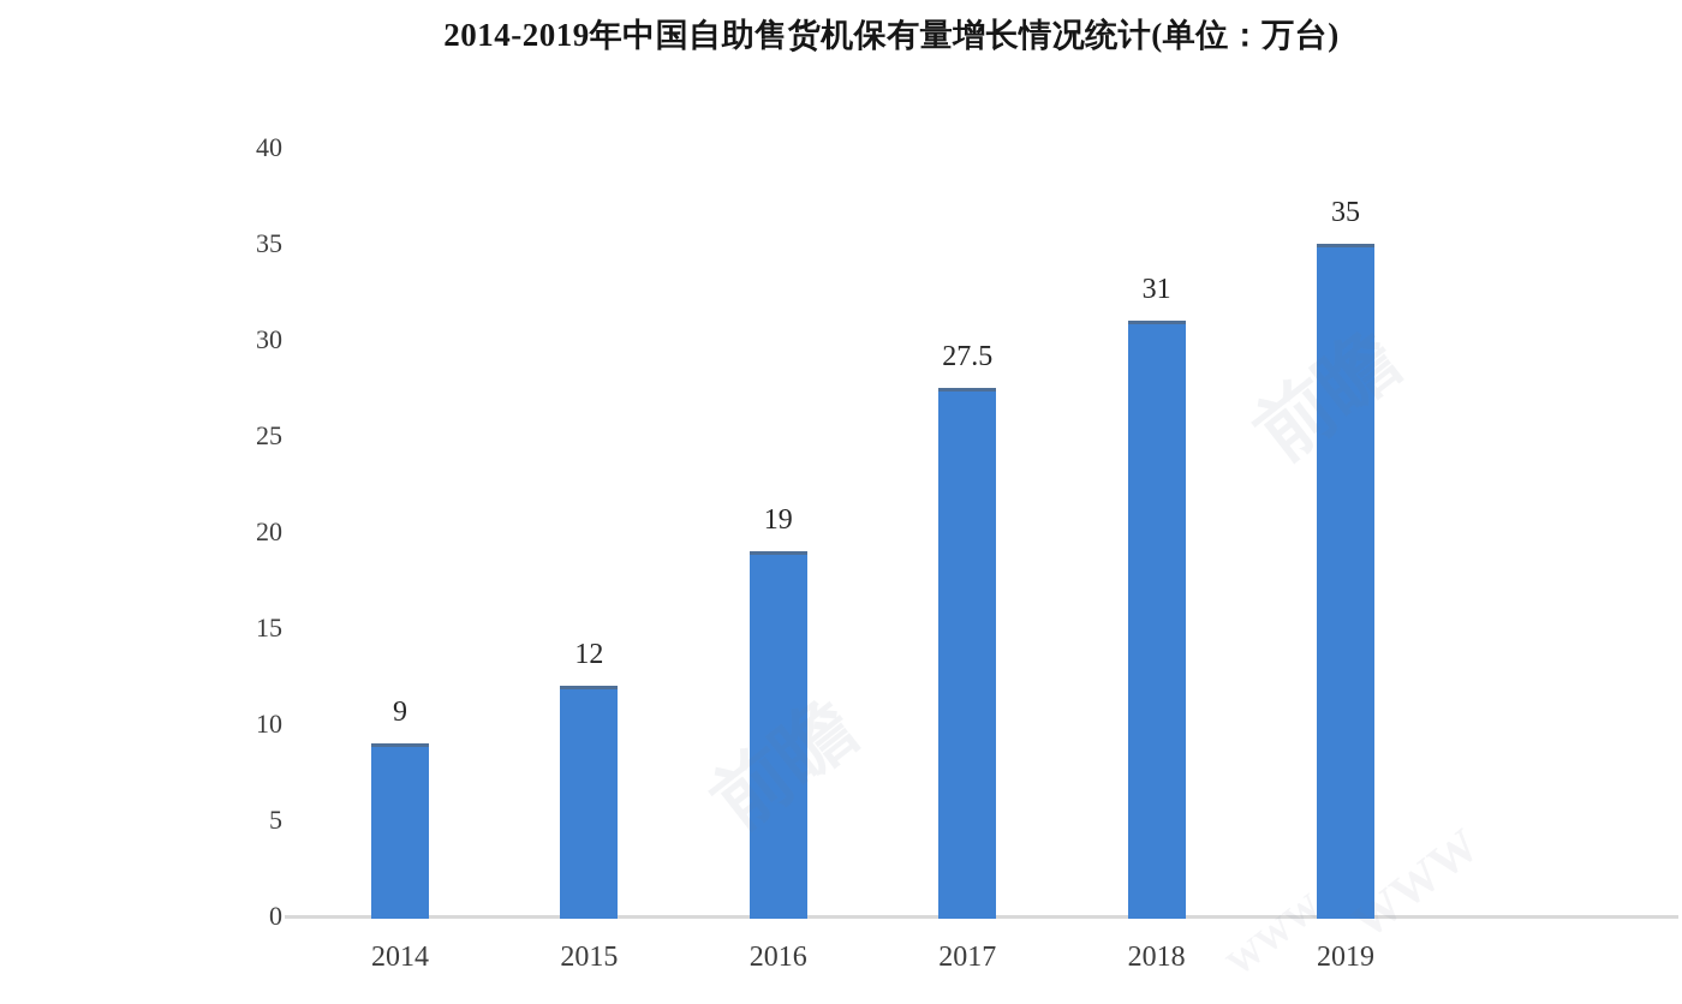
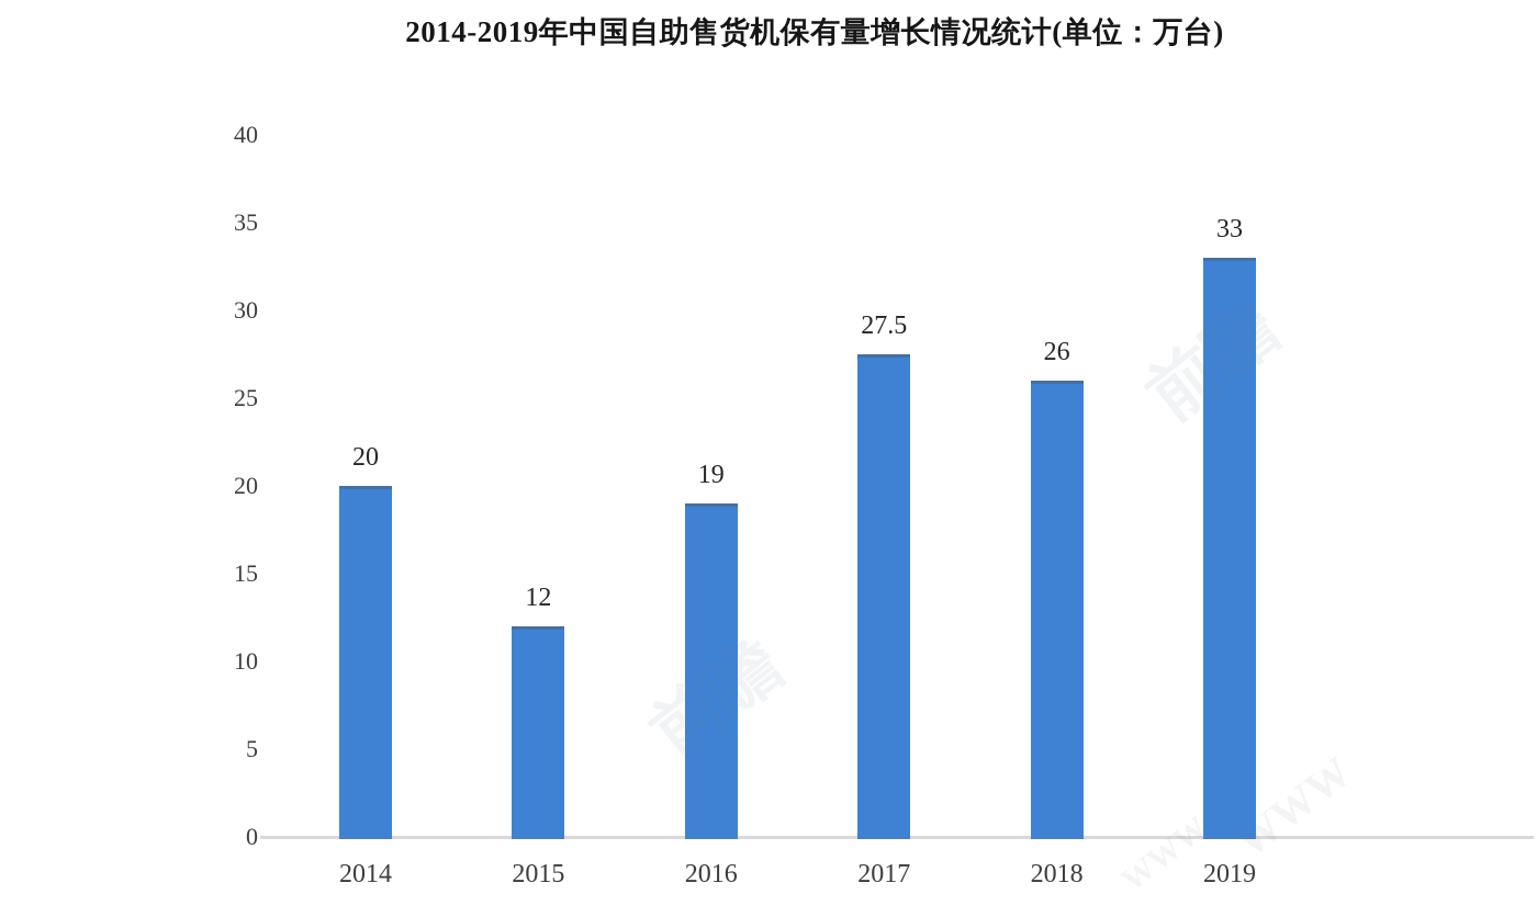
2014: 9 -> 20
2018: 31 -> 26
2019: 35 -> 33
